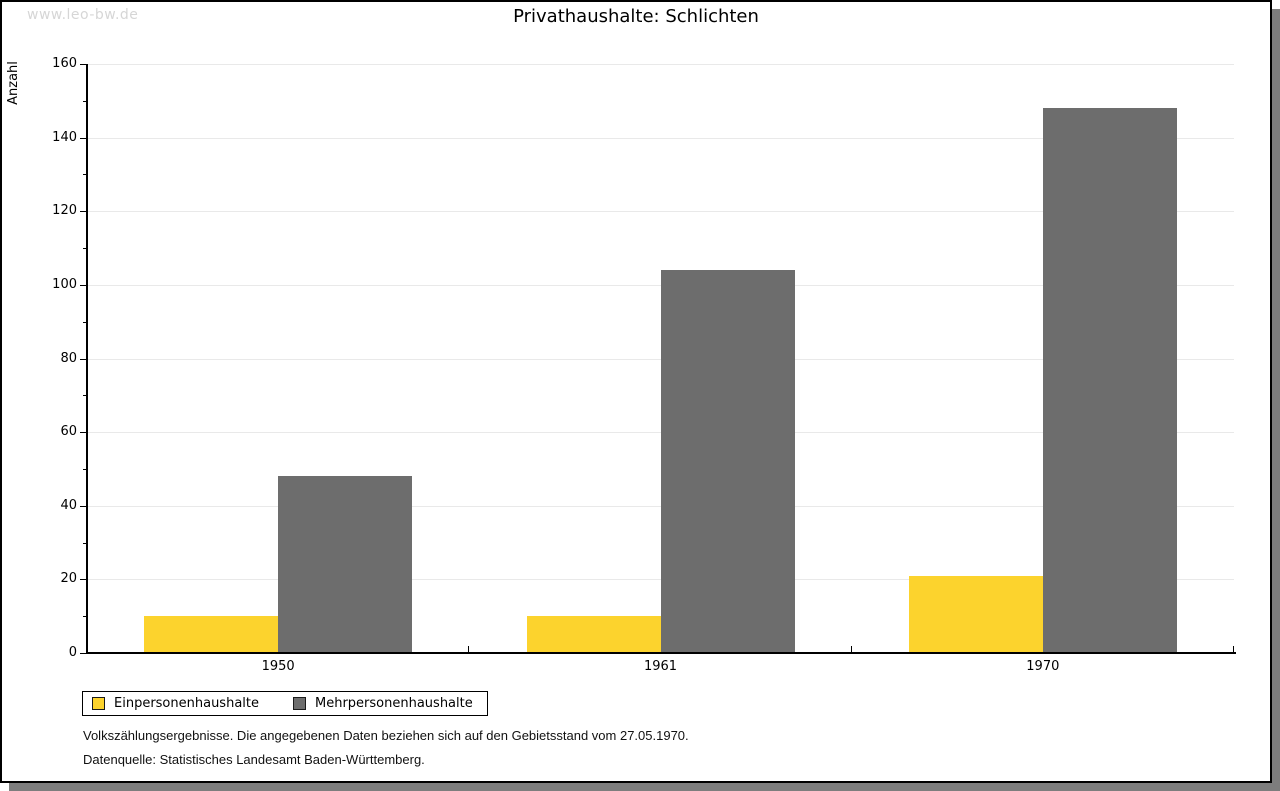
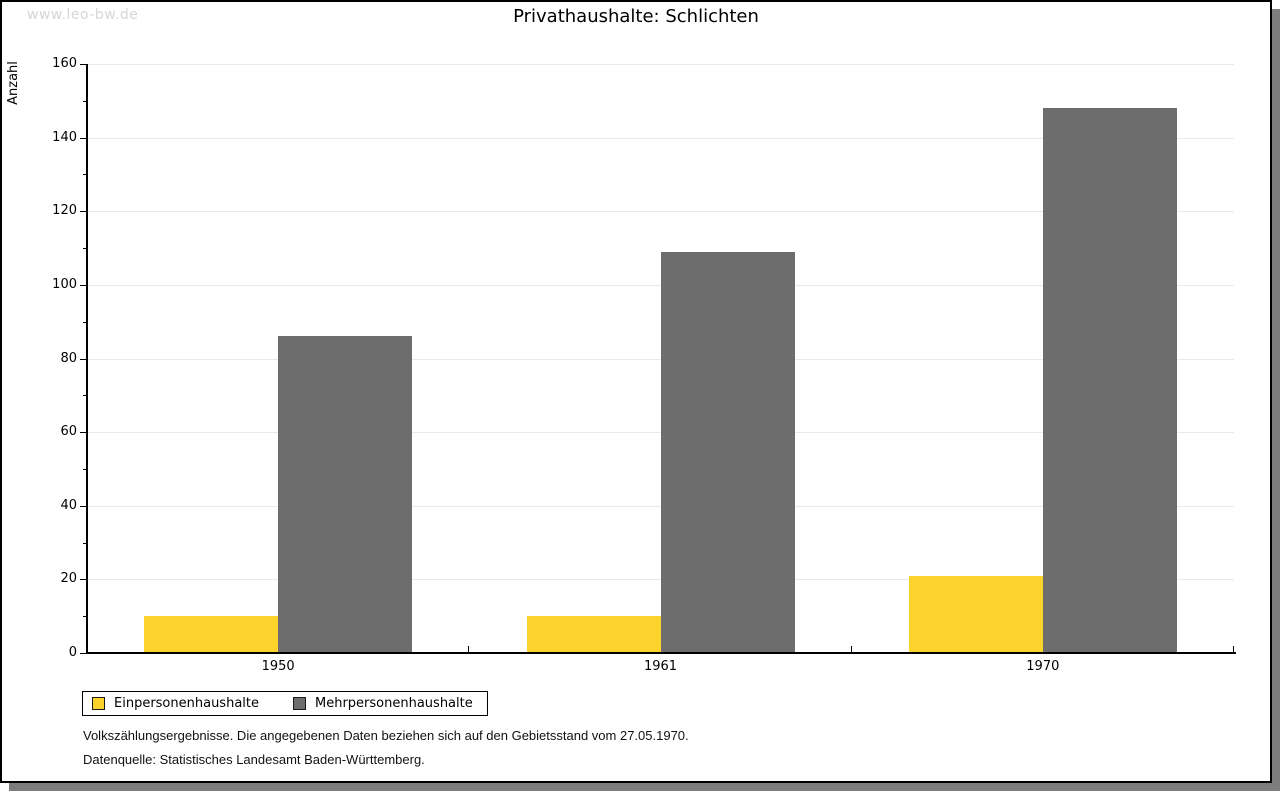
Mehrpersonenhaushalte/1950: 48 -> 86
Mehrpersonenhaushalte/1961: 104 -> 109
